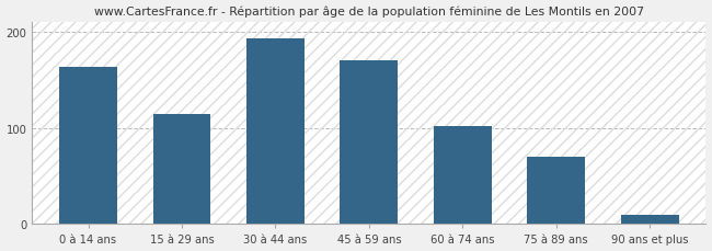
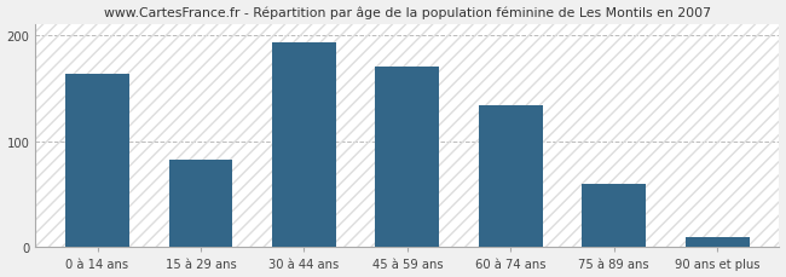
15 à 29 ans: 114 -> 82
60 à 74 ans: 102 -> 134
75 à 89 ans: 70 -> 60
